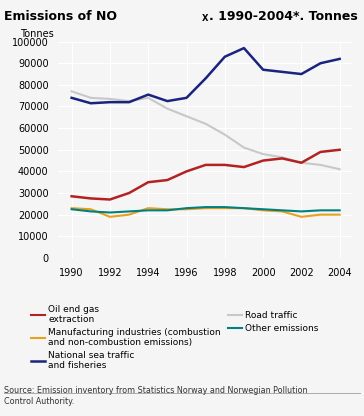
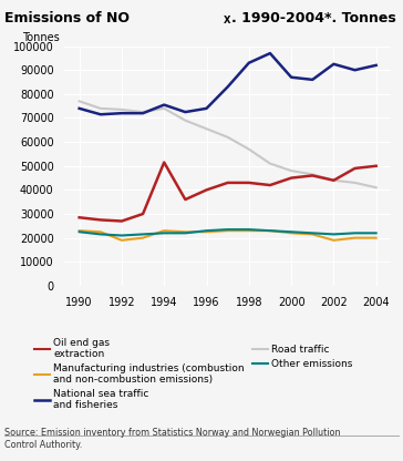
Oil end gas extraction/1994: 35000 -> 51500
National sea traffic and fisheries/2002: 85000 -> 92500
